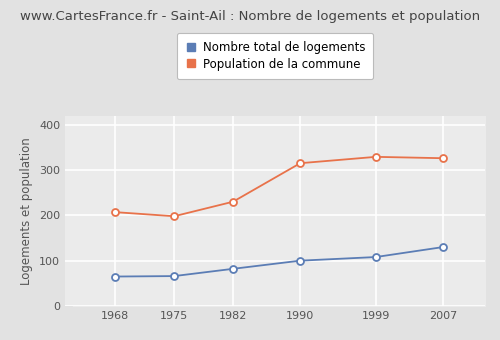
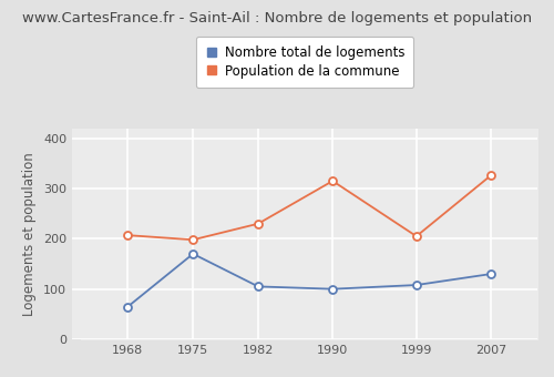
Nombre total de logements/1975: 66 -> 170
Nombre total de logements/1982: 82 -> 105
Population de la commune/1999: 329 -> 205
